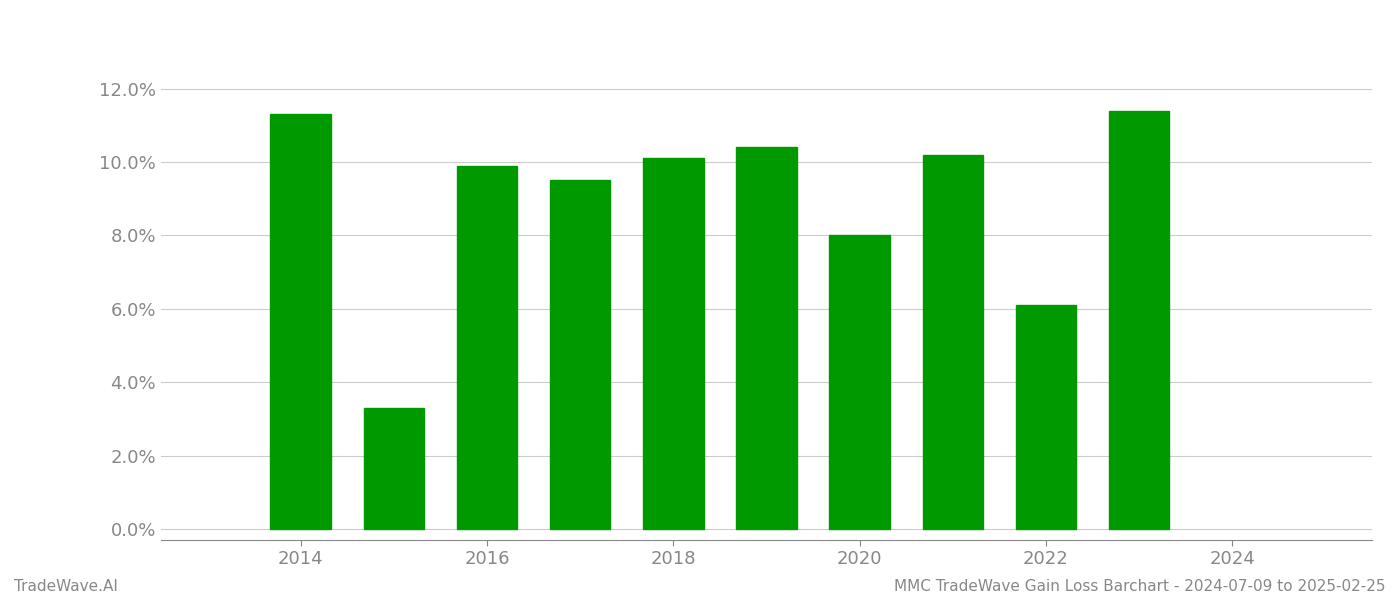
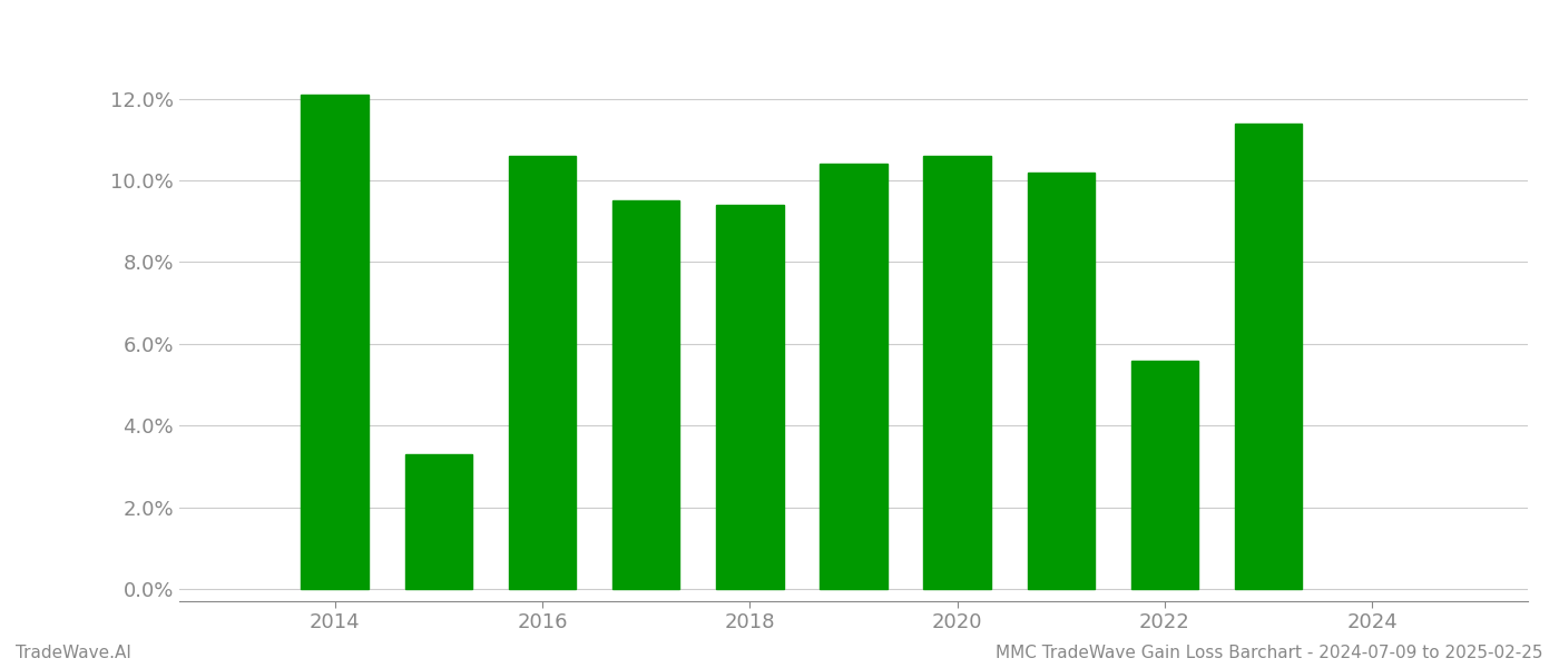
2014: 11.3% -> 12.1%
2016: 9.9% -> 10.6%
2018: 10.1% -> 9.4%
2020: 8.0% -> 10.6%
2022: 6.1% -> 5.6%
